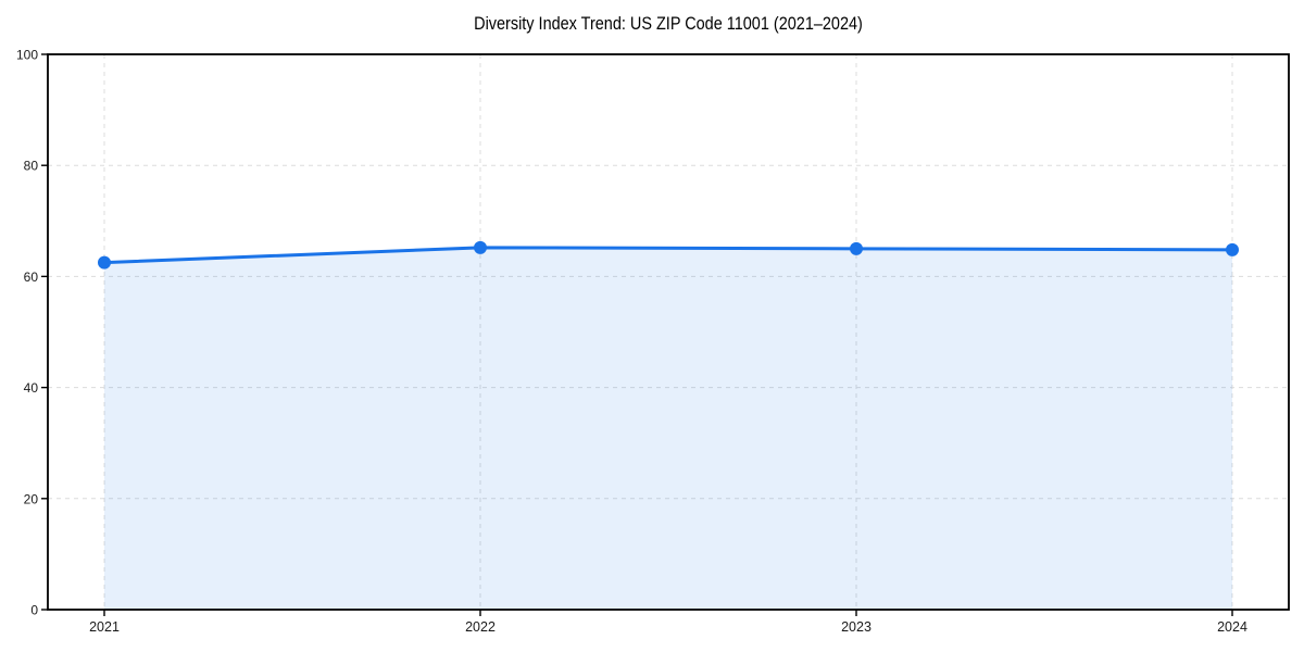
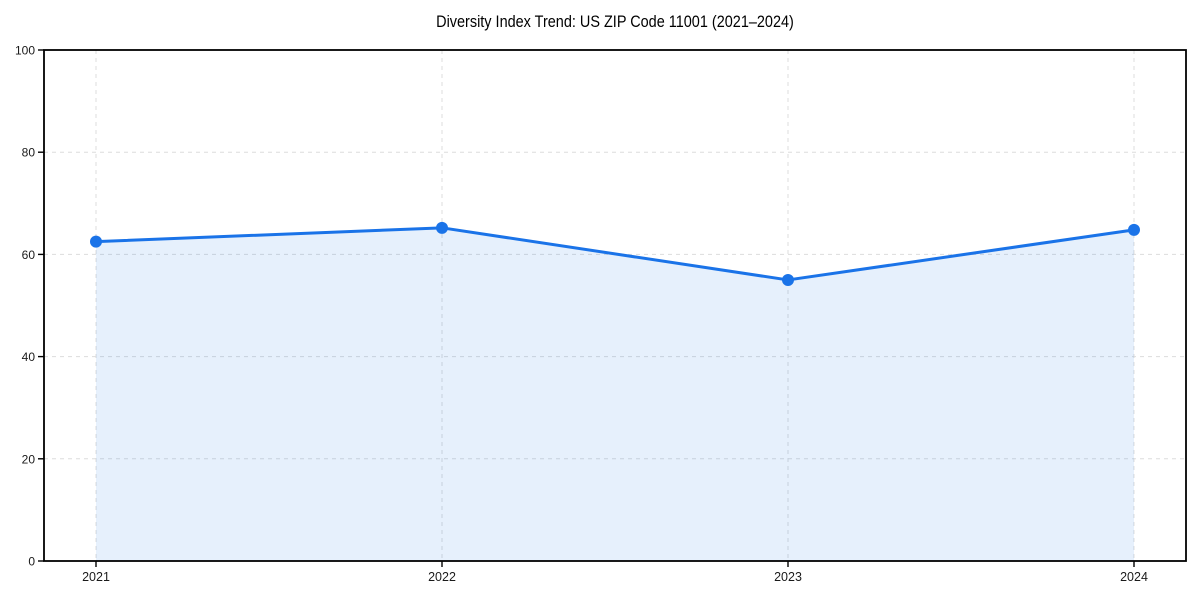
2023: 65 -> 55
